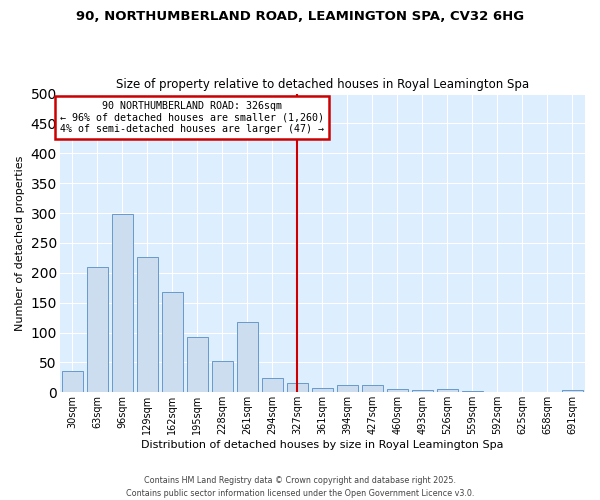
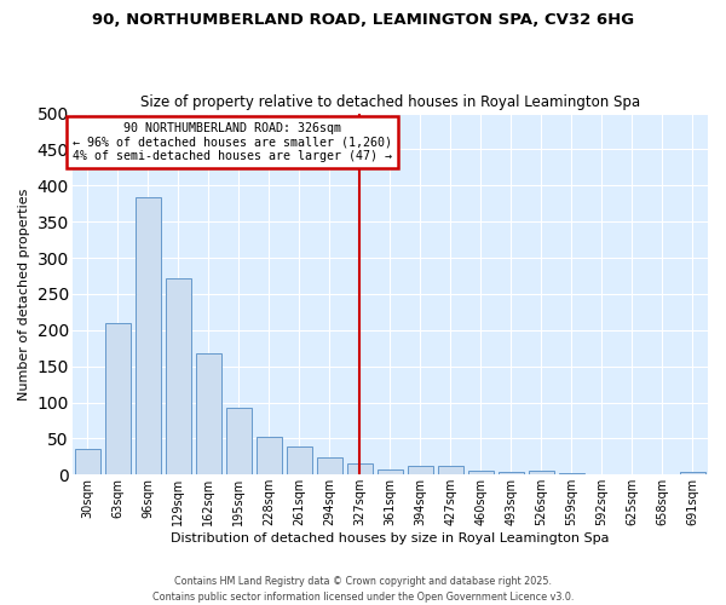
96sqm: 298 -> 383
129sqm: 226 -> 272
261sqm: 118 -> 39
